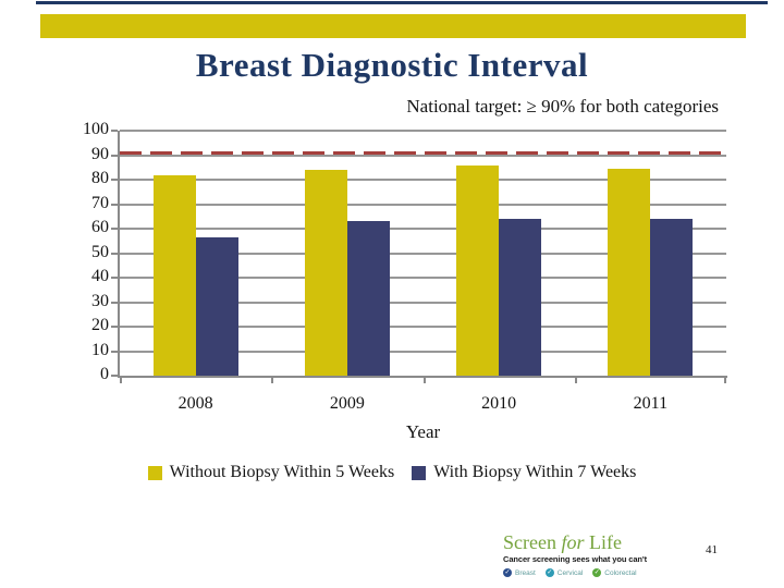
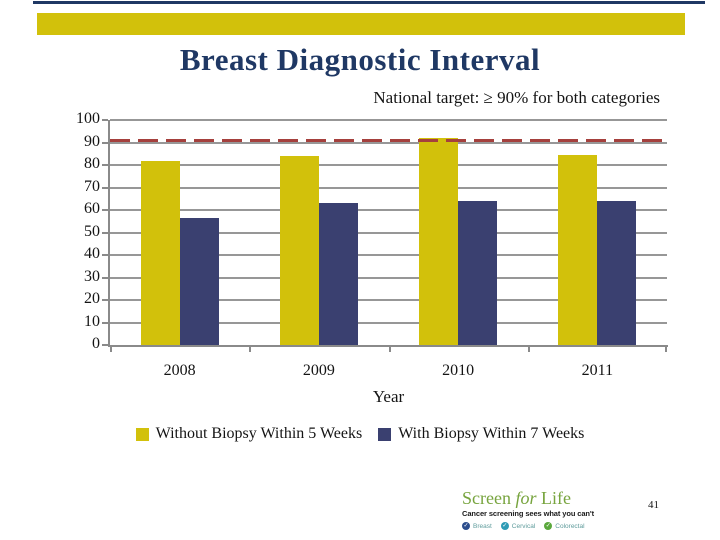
Without Biopsy Within 5 Weeks/2010: 86 -> 92
